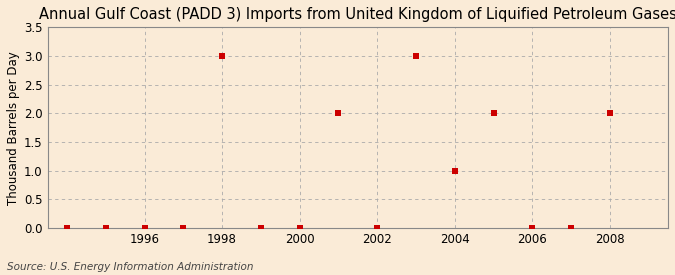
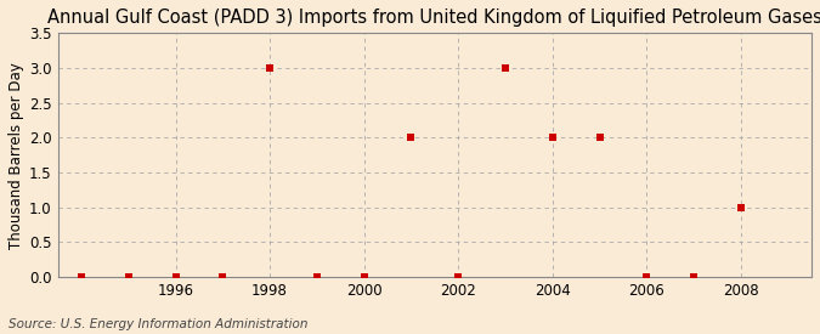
2004: 1 -> 2
2008: 2 -> 1
